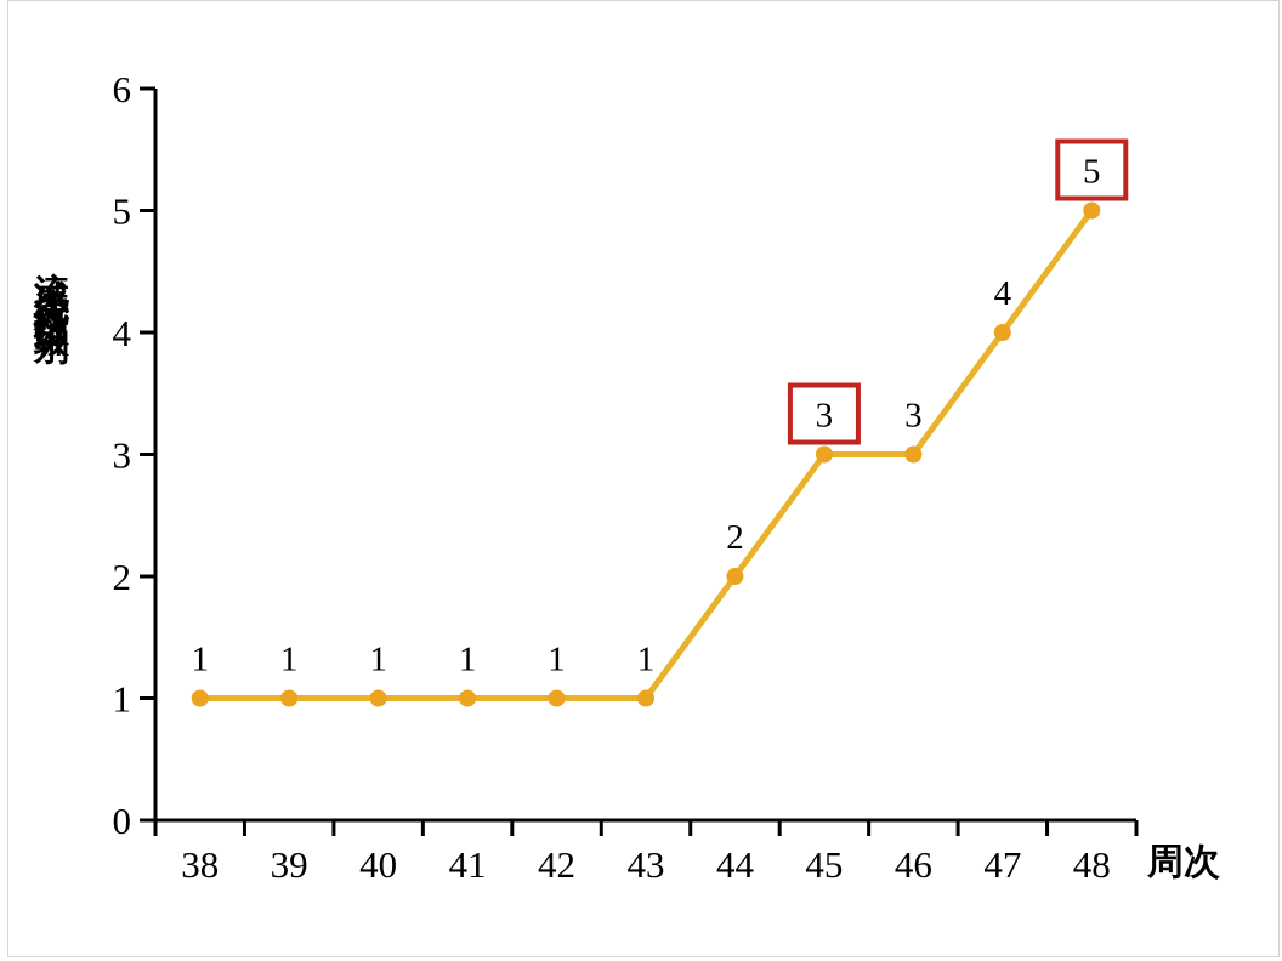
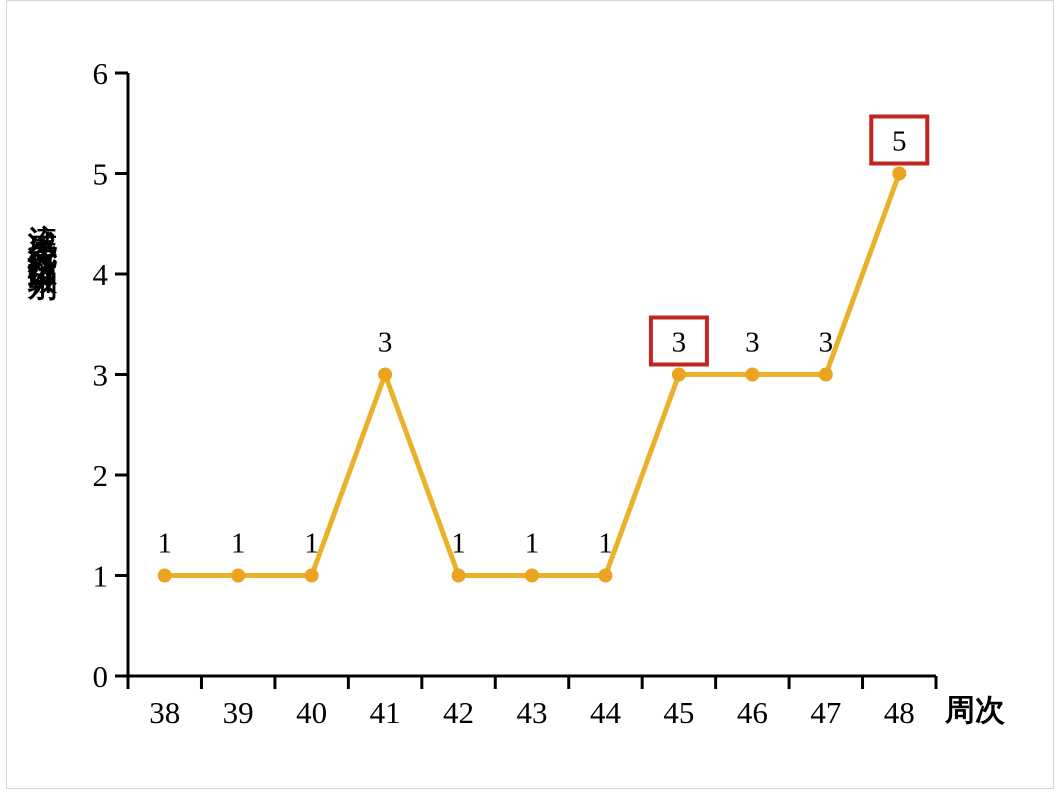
41: 1 -> 3
44: 2 -> 1
47: 4 -> 3
